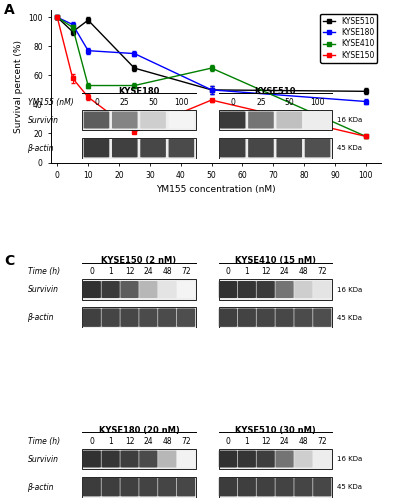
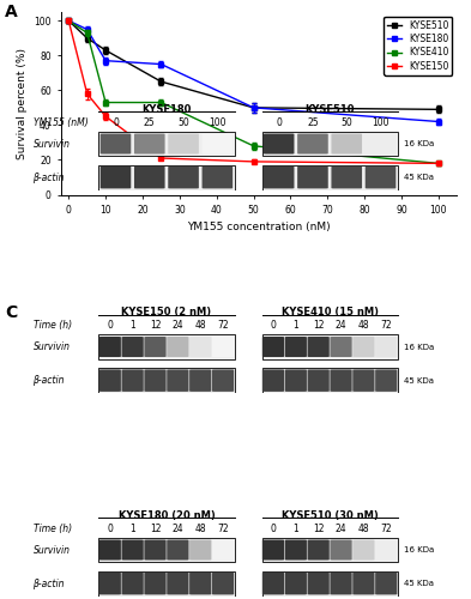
KYSE510/10: 98 -> 83
KYSE410/50: 65 -> 28
KYSE150/50: 43 -> 19
